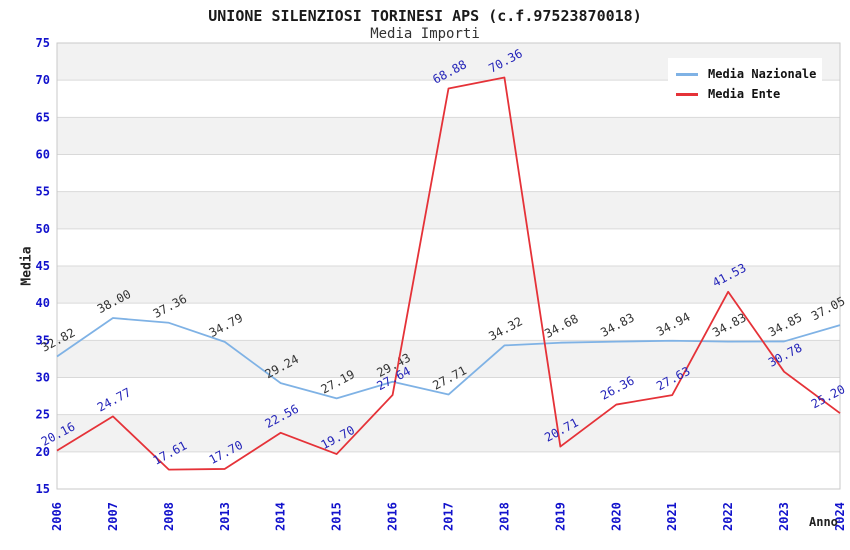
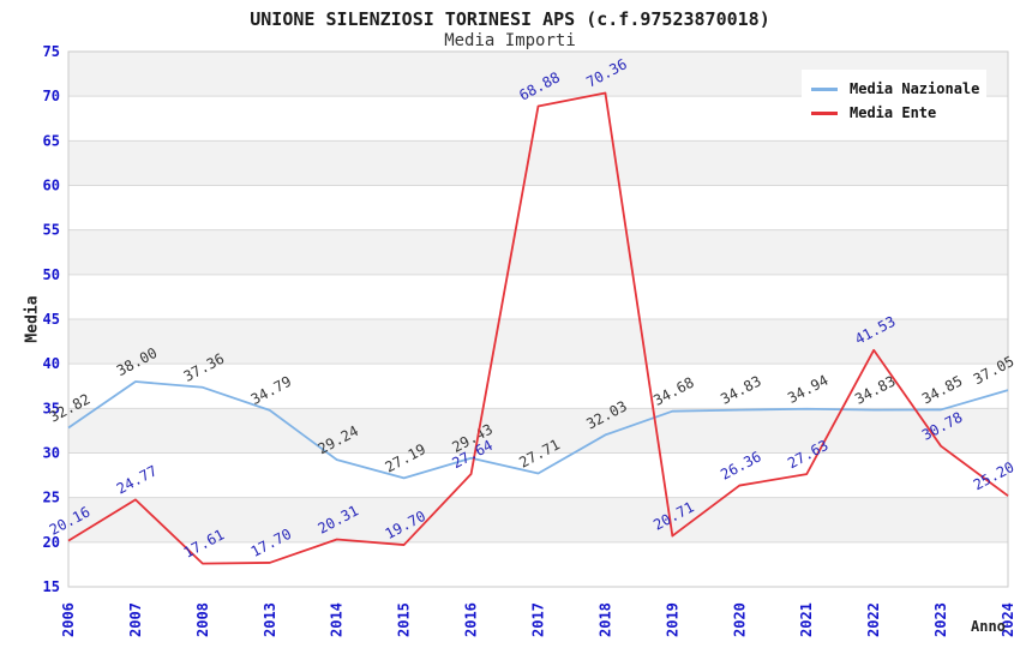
Media Ente/2014: 22.56 -> 20.31
Media Nazionale/2018: 34.32 -> 32.03
